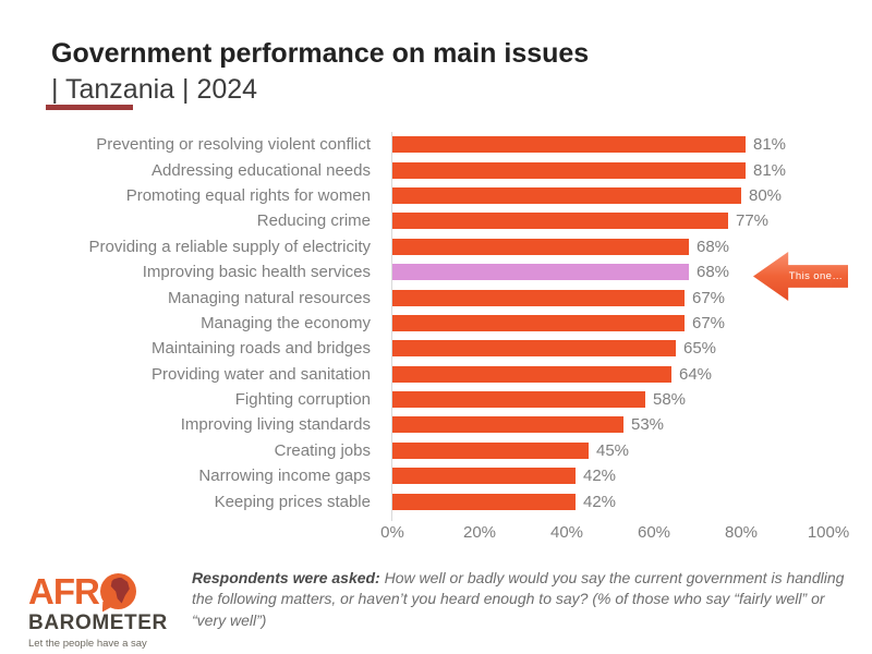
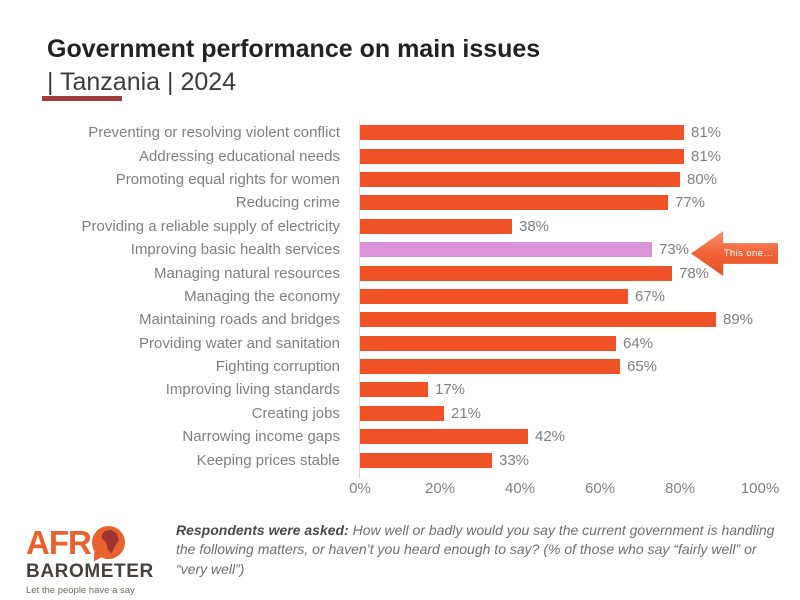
Providing a reliable supply of electricity: 68% -> 38%
Improving basic health services: 68% -> 73%
Managing natural resources: 67% -> 78%
Maintaining roads and bridges: 65% -> 89%
Fighting corruption: 58% -> 65%
Improving living standards: 53% -> 17%
Creating jobs: 45% -> 21%
Keeping prices stable: 42% -> 33%
